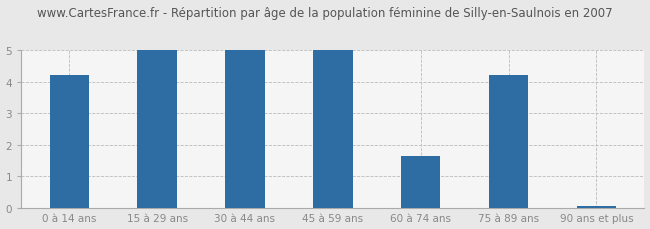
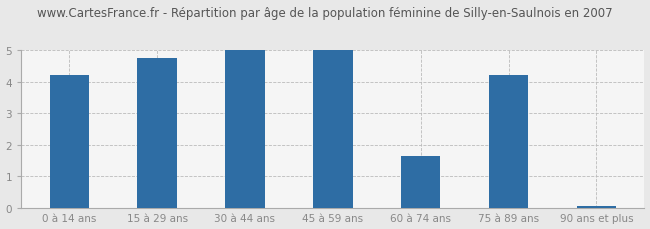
15 à 29 ans: 5.00 -> 4.75
